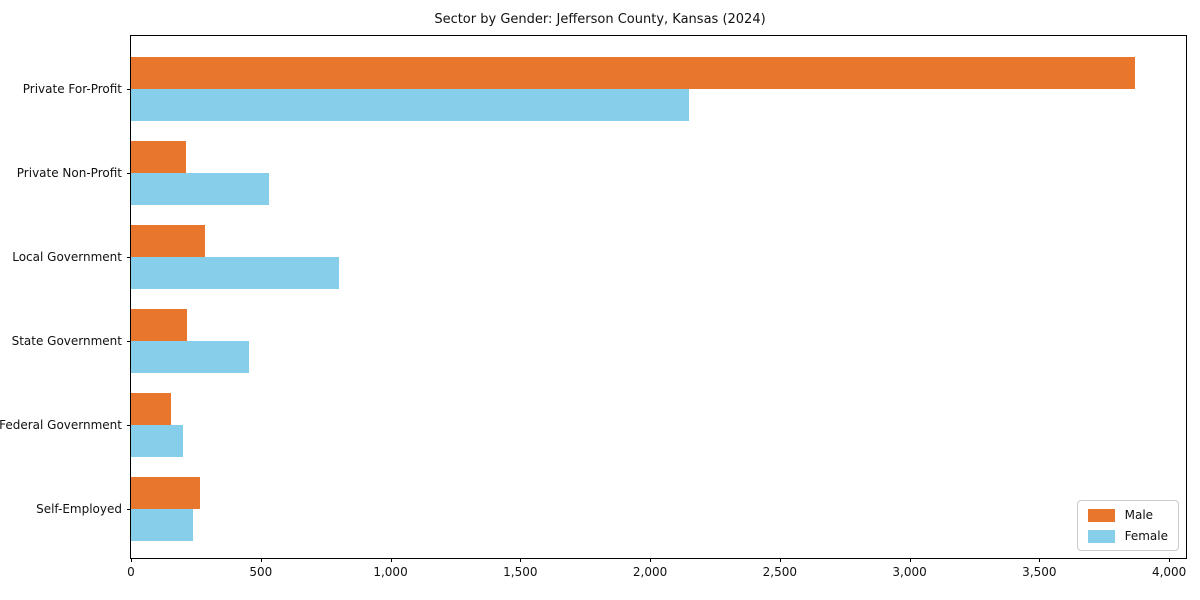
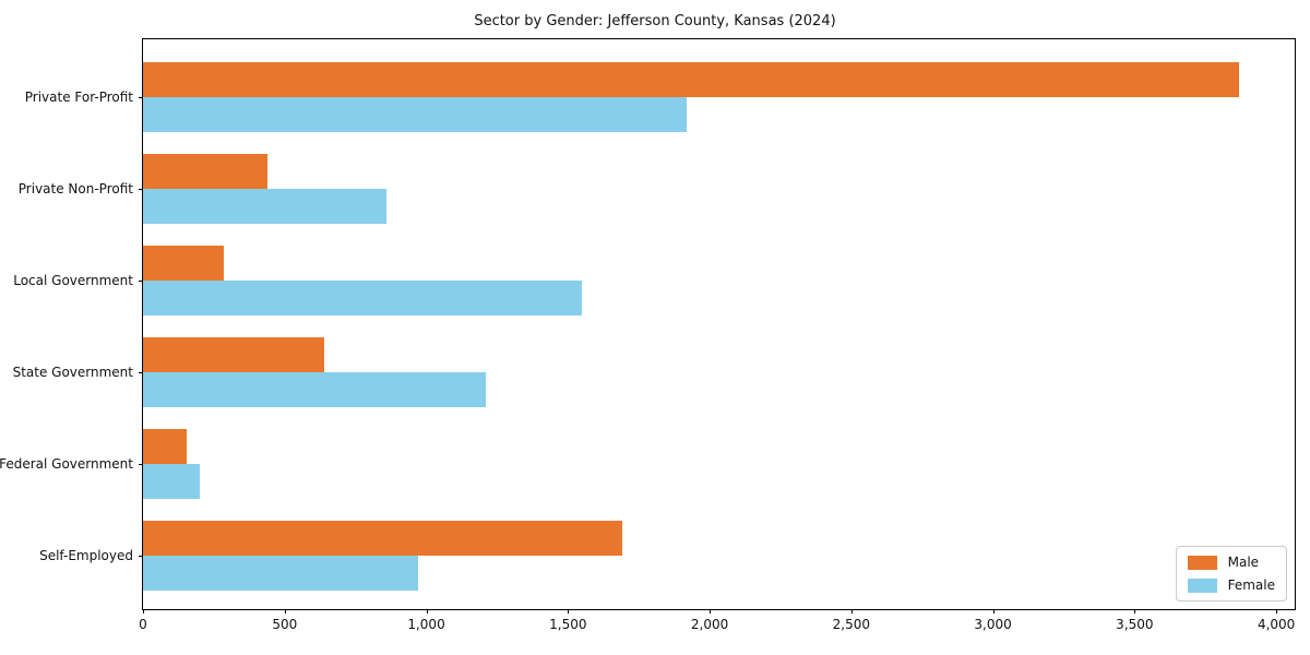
Female/Private For-Profit: 2150 -> 1920
Male/Private Non-Profit: 210 -> 440
Female/Private Non-Profit: 530 -> 860
Female/Local Government: 800 -> 1550
Male/State Government: 220 -> 640
Female/State Government: 460 -> 1210
Male/Self-Employed: 260 -> 1690
Female/Self-Employed: 240 -> 970
